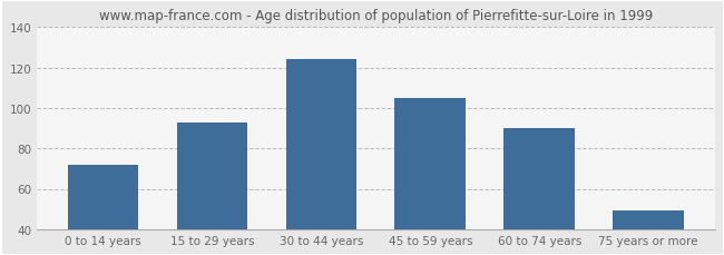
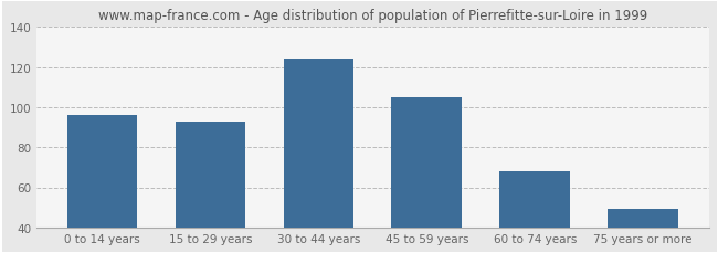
0 to 14 years: 72 -> 96
60 to 74 years: 90 -> 68
